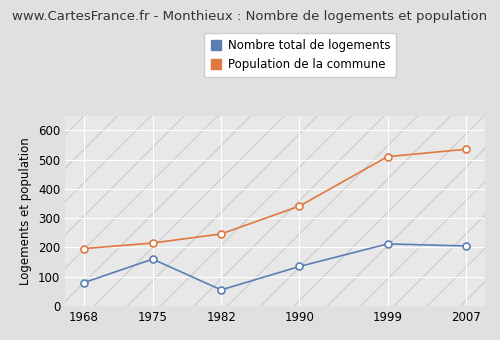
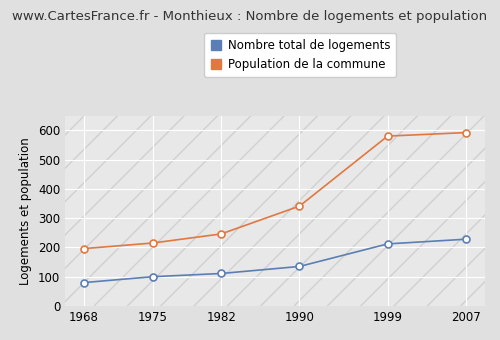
Nombre total de logements/1975: 160 -> 100
Nombre total de logements/1982: 55 -> 111
Population de la commune/1999: 510 -> 580
Nombre total de logements/2007: 205 -> 228
Population de la commune/2007: 535 -> 592
